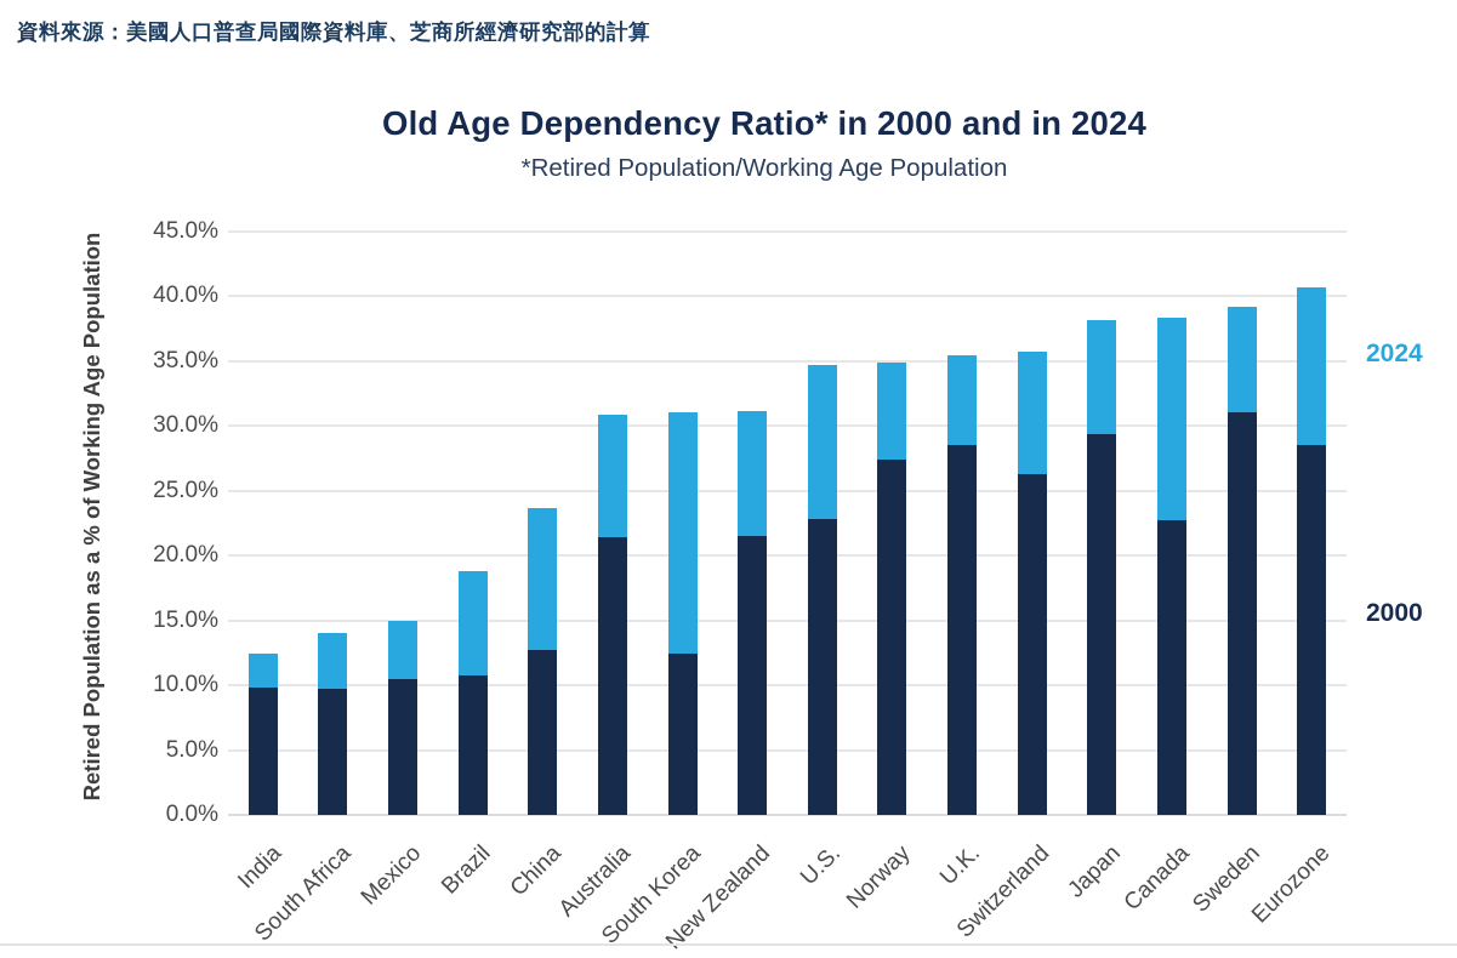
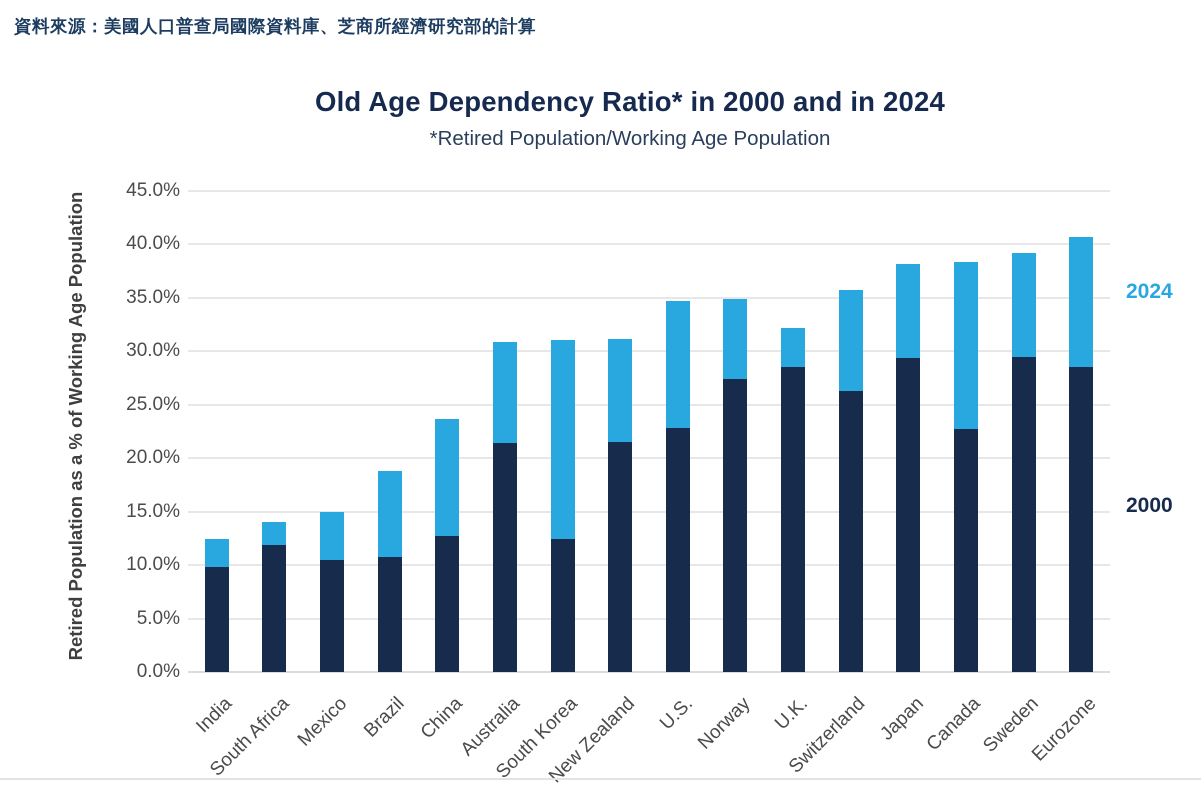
2000/South Africa: 9.7% -> 11.9%
2024/U.K.: 35.5% -> 32.2%
2000/Sweden: 31.1% -> 29.5%
